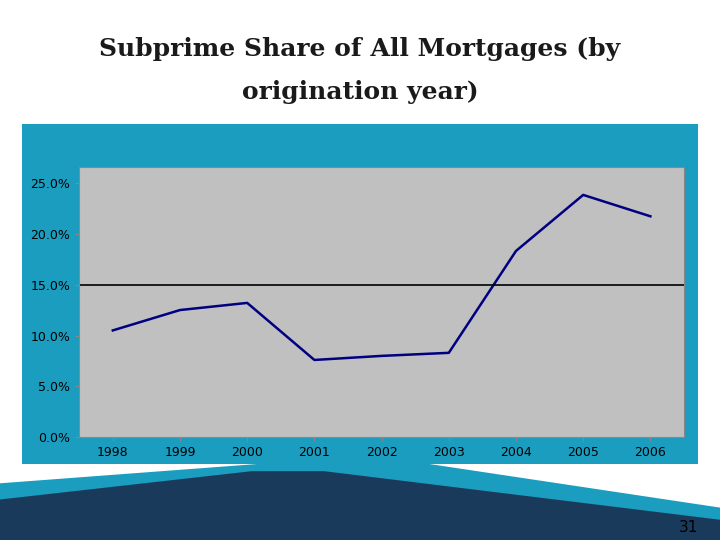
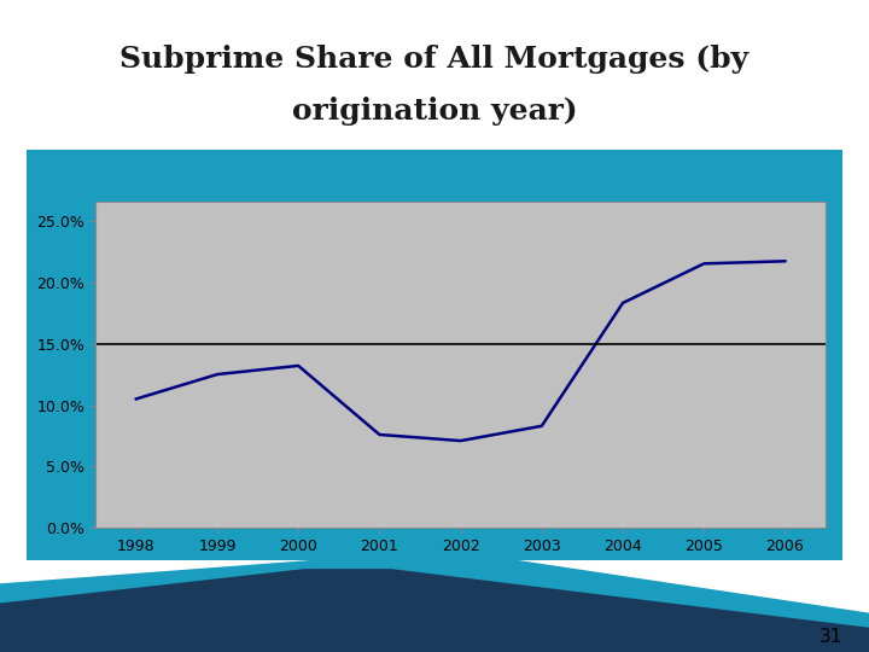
2002: 8.0% -> 7.1%
2005: 23.8% -> 21.5%
